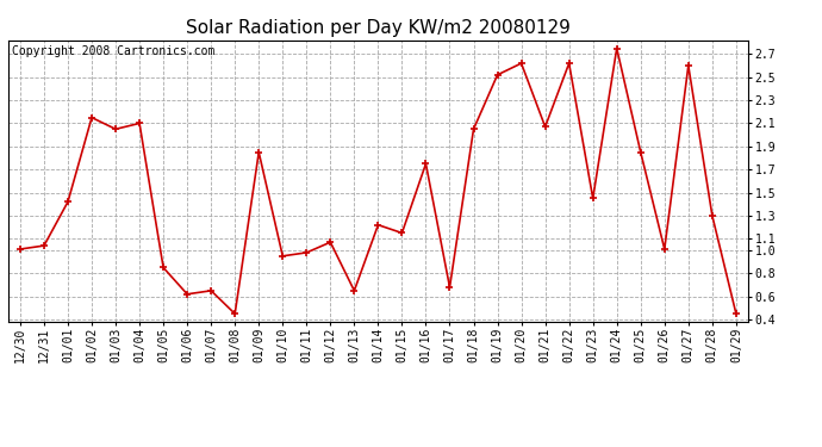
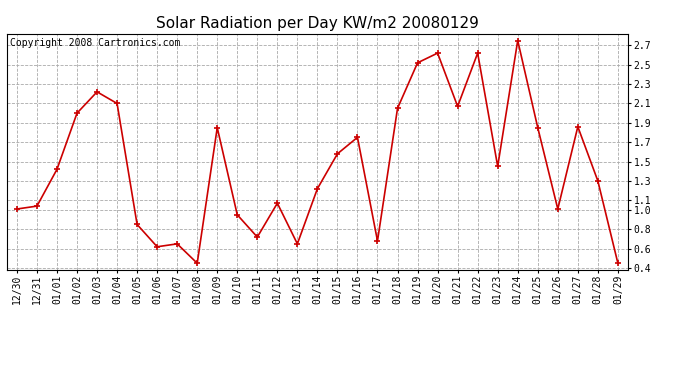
01/02: 2.15 -> 2.00
01/03: 2.05 -> 2.22
01/11: 0.98 -> 0.72
01/15: 1.15 -> 1.58
01/27: 2.60 -> 1.86
